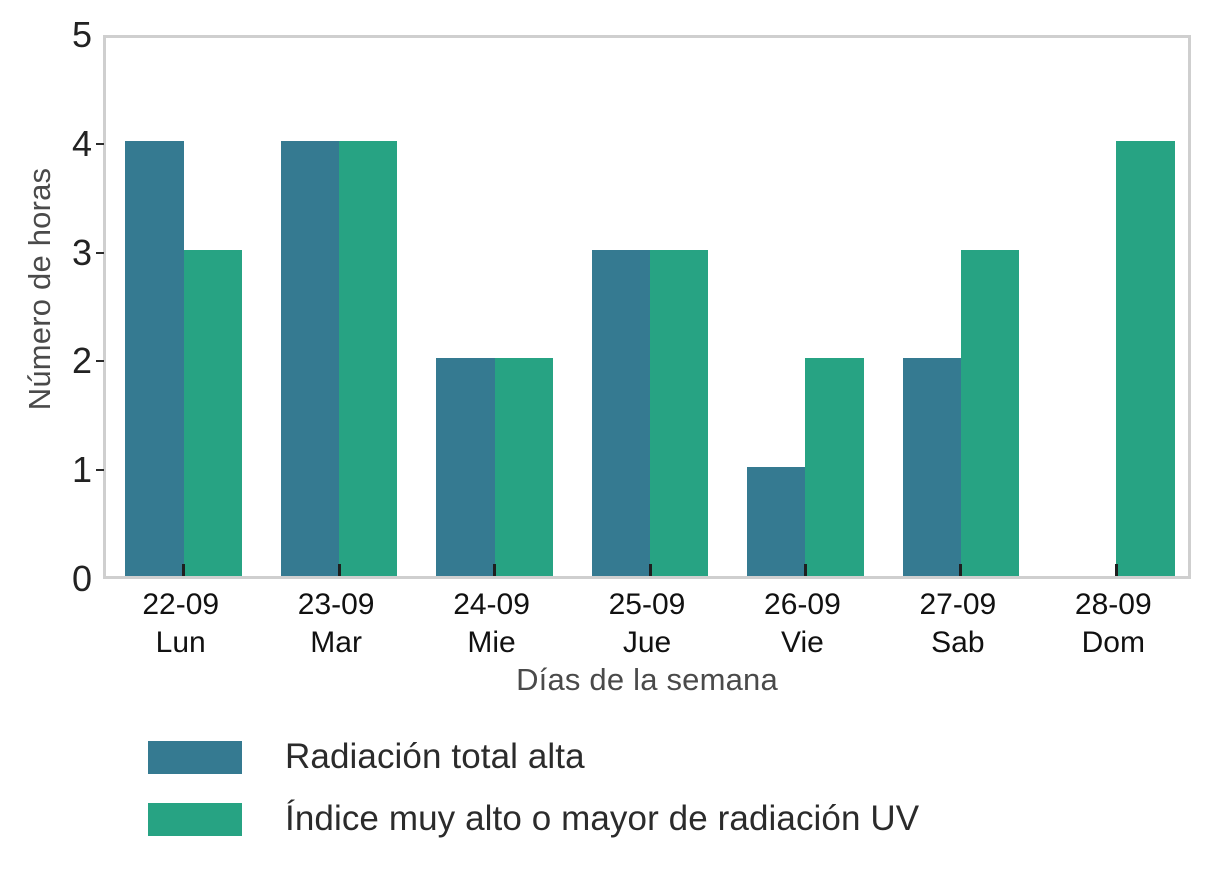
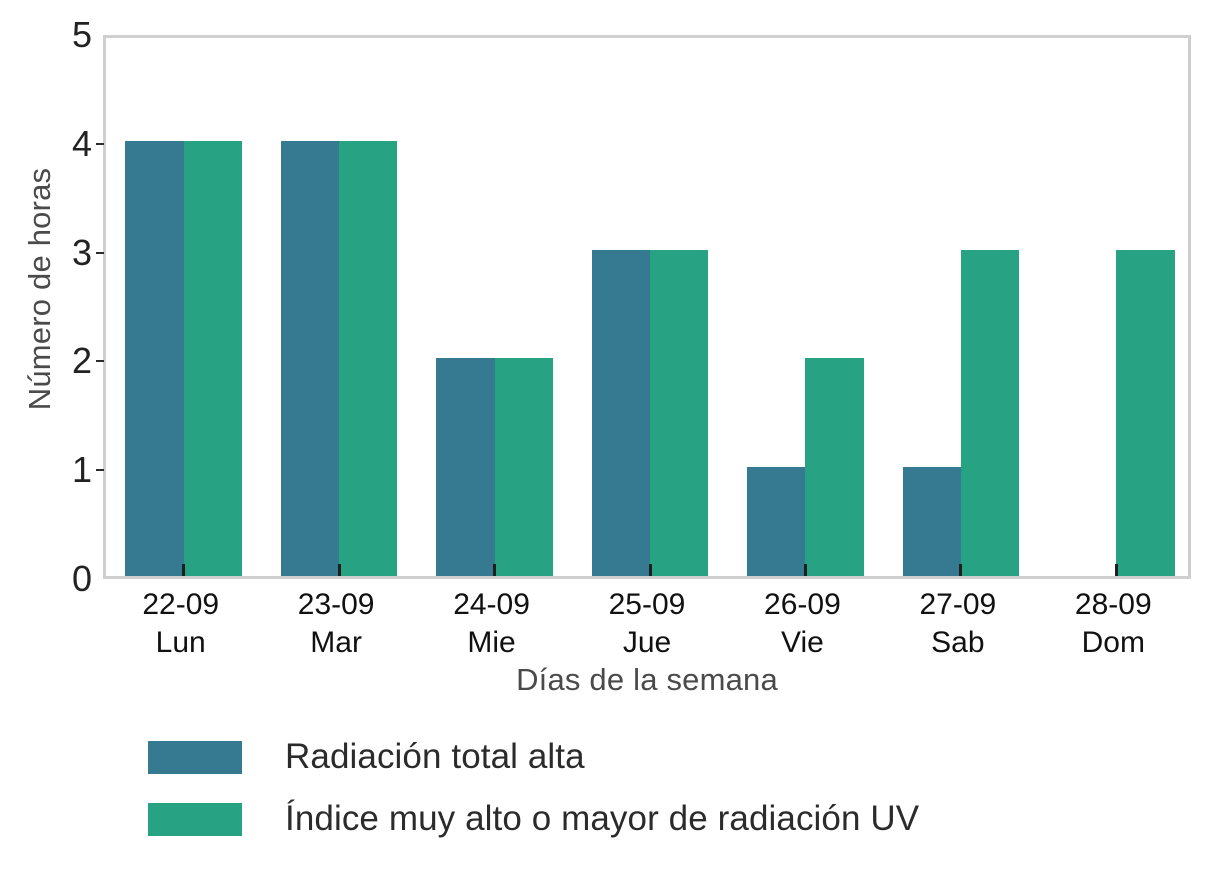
Índice muy alto o mayor de radiación UV/22-09 Lun: 3 -> 4
Radiación total alta/27-09 Sab: 2 -> 1
Índice muy alto o mayor de radiación UV/28-09 Dom: 4 -> 3
